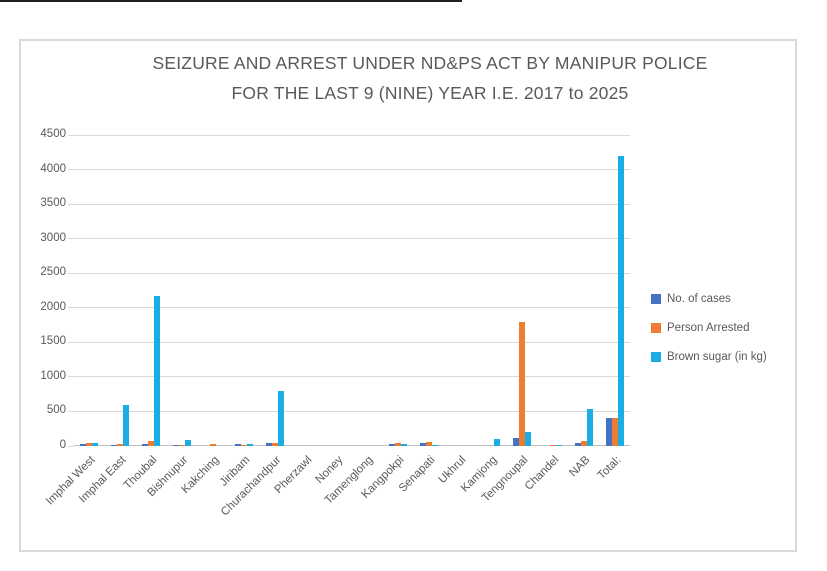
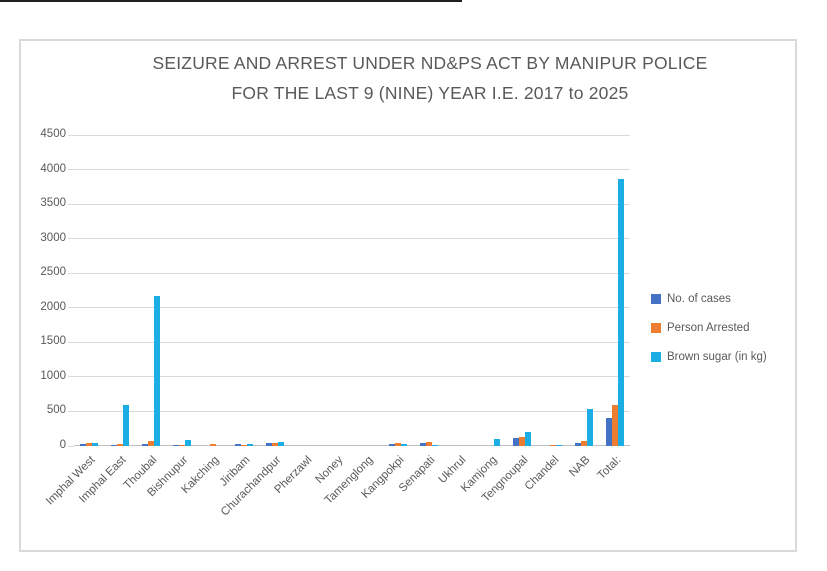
Brown sugar (in kg)/Churachandpur: 800 -> 100
Person Arrested/Tengnoupal: 1800 -> 100
Person Arrested/Total:: 400 -> 600
Brown sugar (in kg)/Total:: 4200 -> 3900
